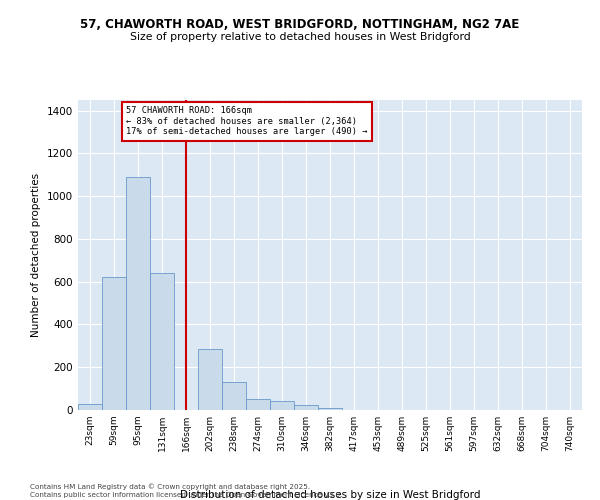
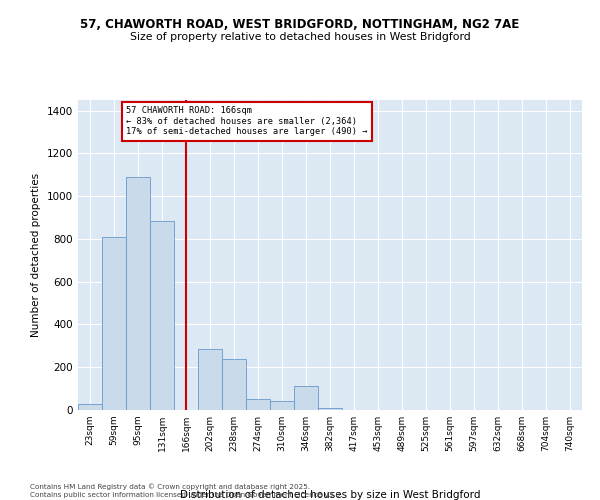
59sqm: 620 -> 810
131sqm: 640 -> 885
238sqm: 130 -> 240
346sqm: 25 -> 110
